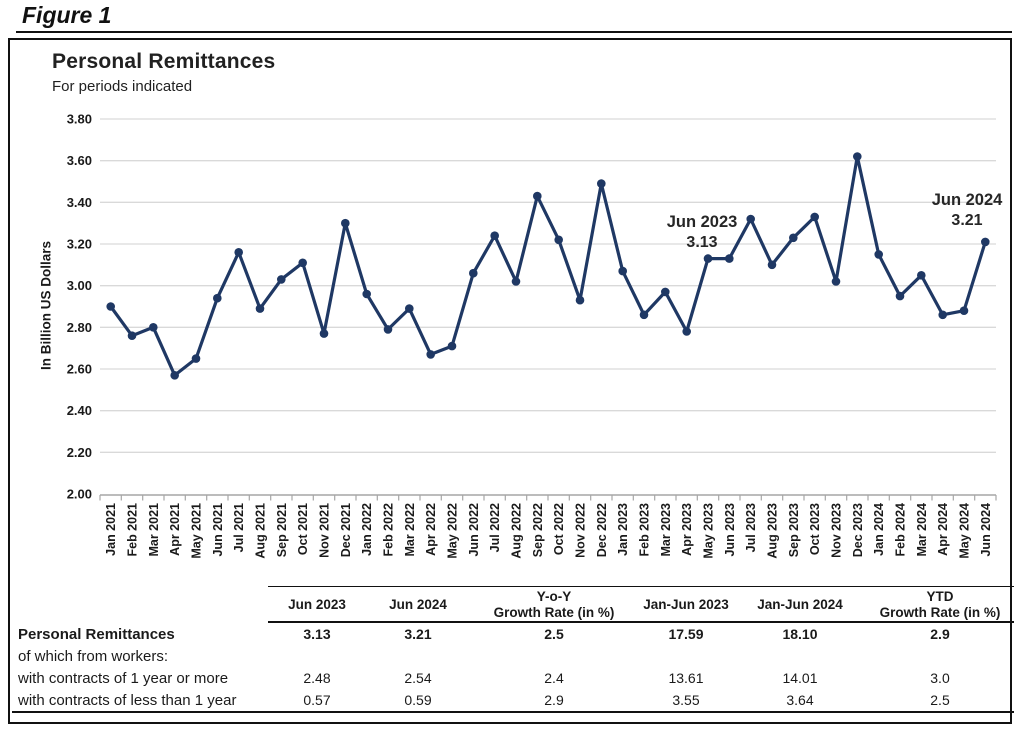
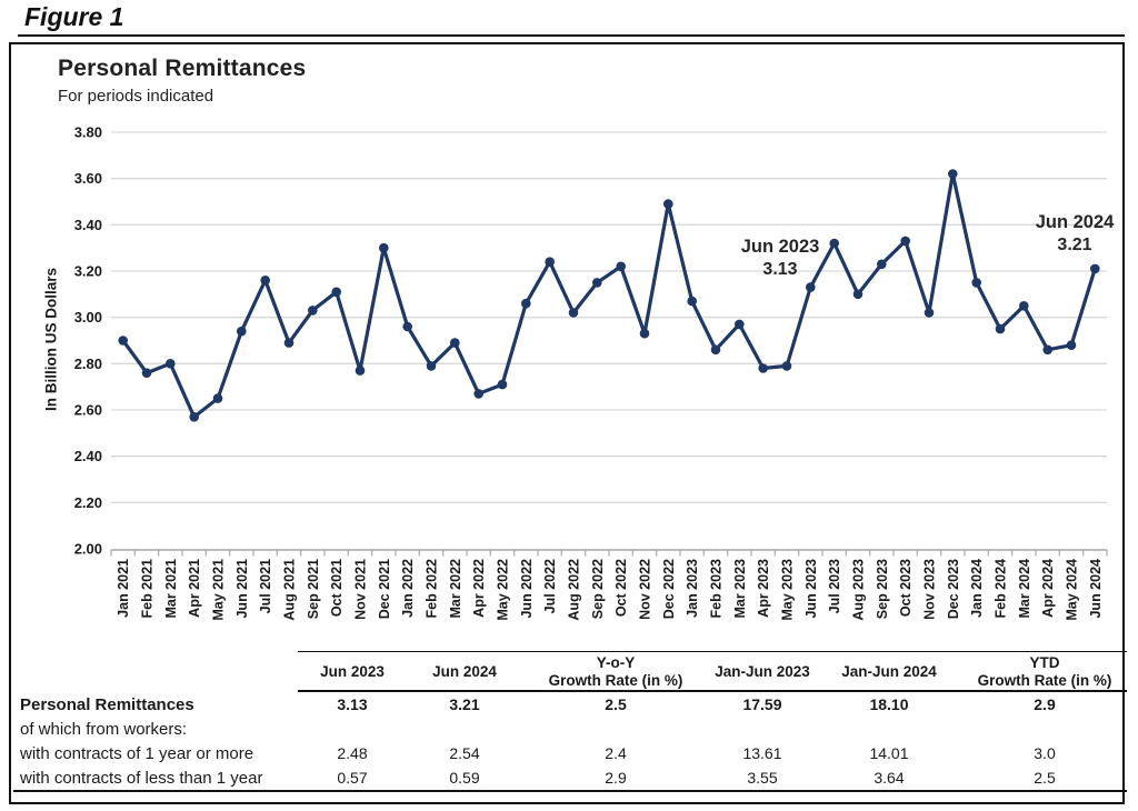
Sep 2022: 3.43 -> 3.15
May 2023: 3.13 -> 2.79
